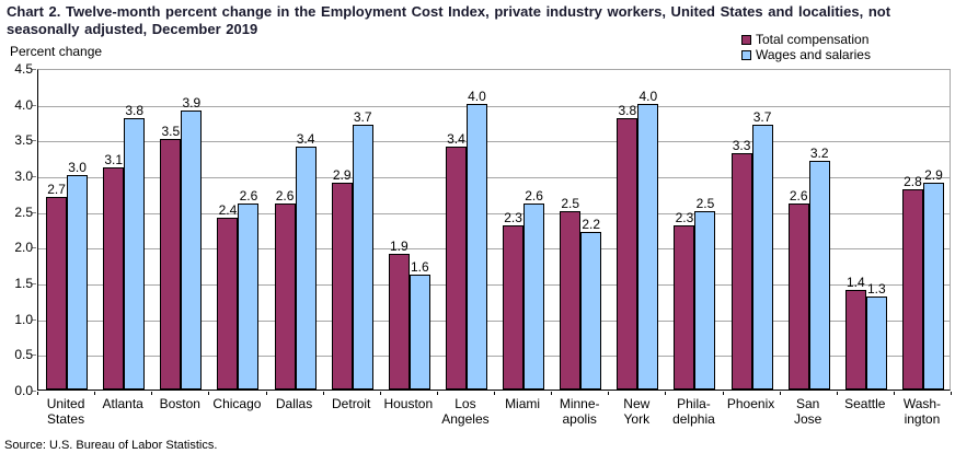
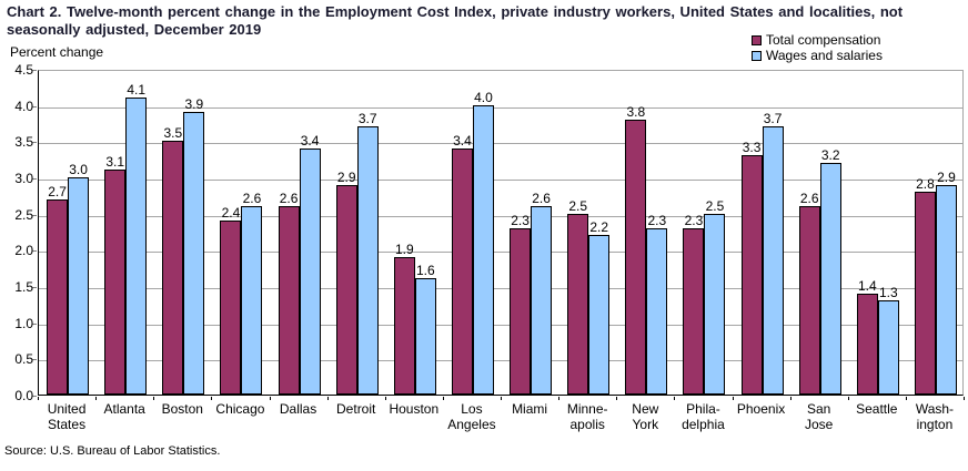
Wages and salaries/Atlanta: 3.8 -> 4.1
Wages and salaries/New York: 4.0 -> 2.3
